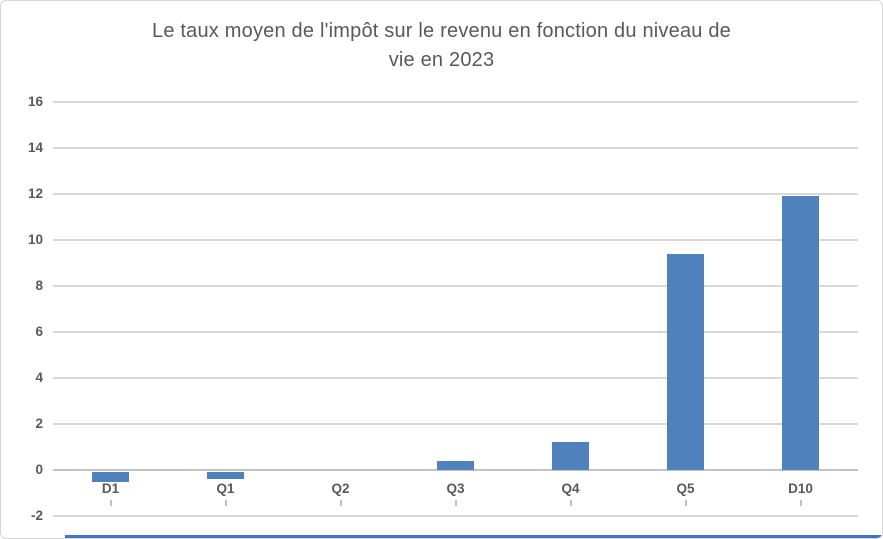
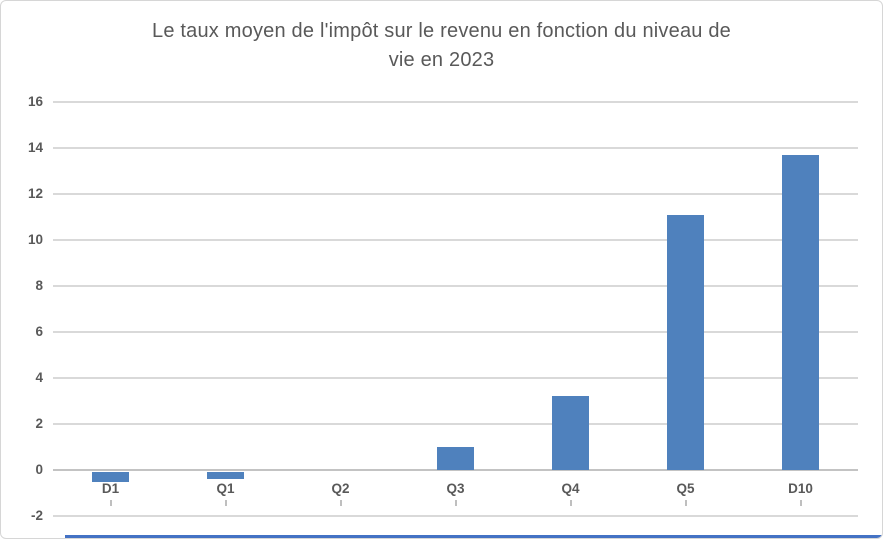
Q3: 0.4 -> 1.0
Q4: 1.2 -> 3.2
Q5: 9.4 -> 11.1
D10: 11.9 -> 13.7
